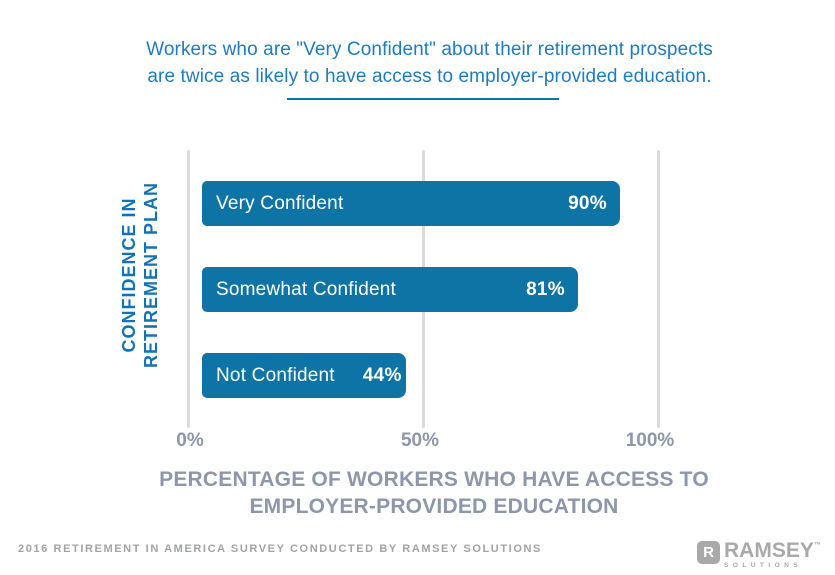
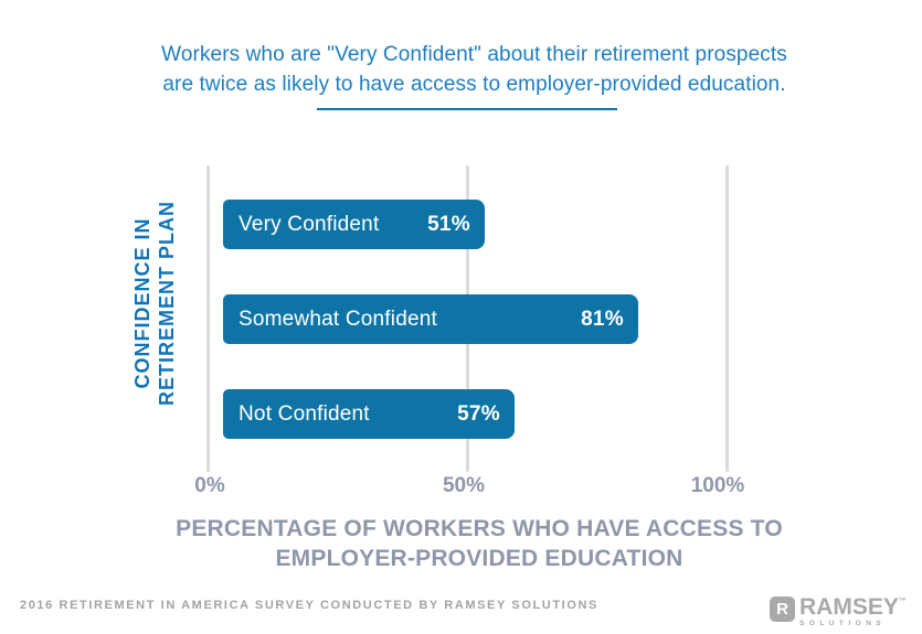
Very Confident: 90% -> 51%
Not Confident: 44% -> 57%
